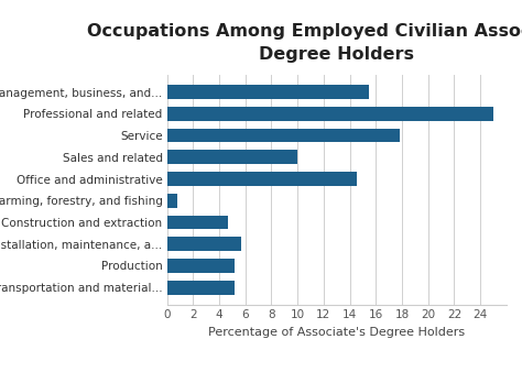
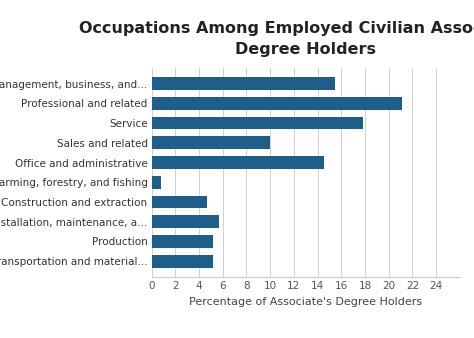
Professional and related: 25.0 -> 21.1
